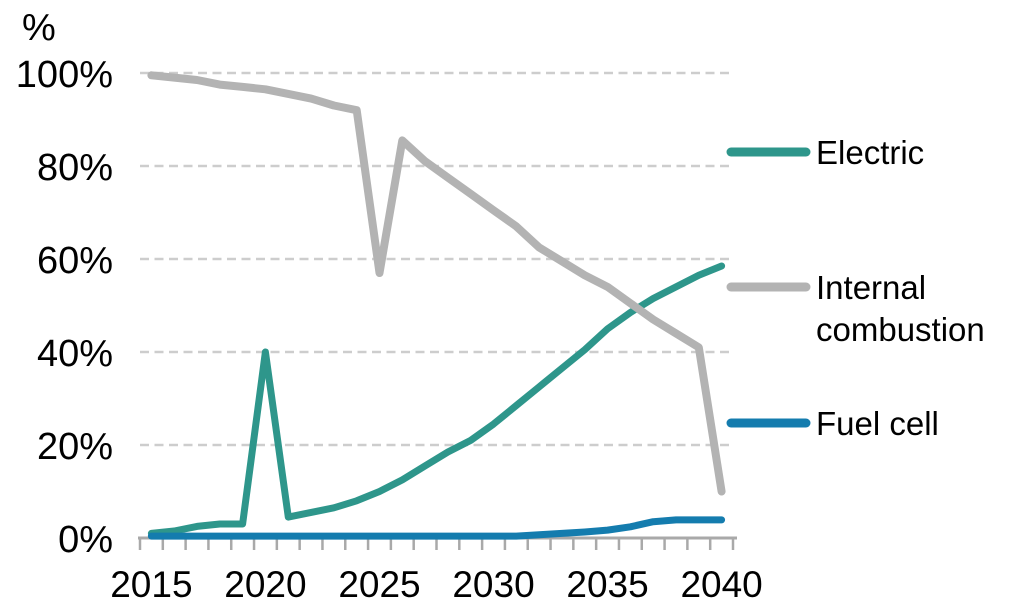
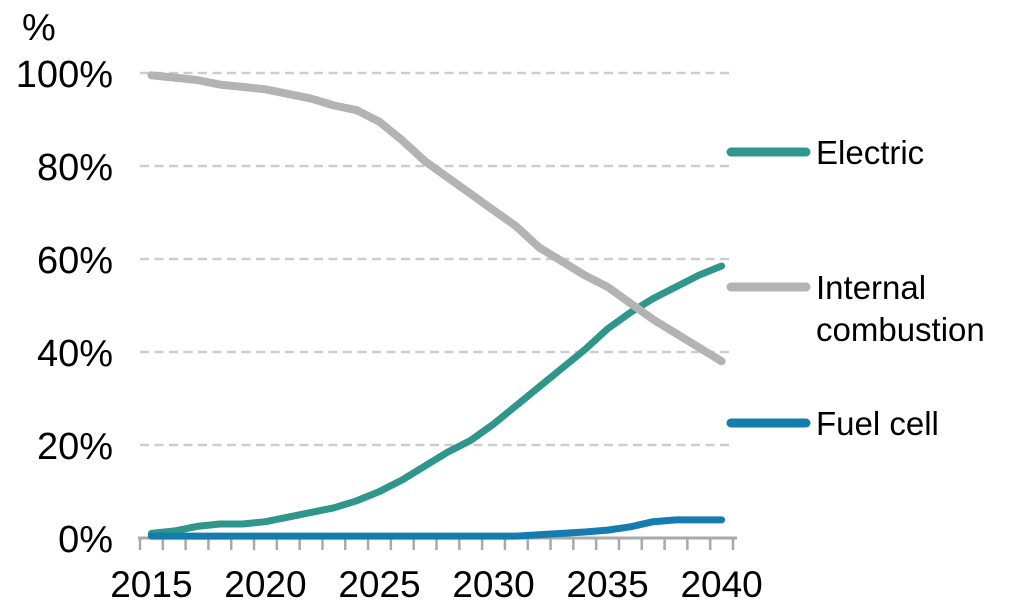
Electric/2020: 40% -> 4%
Internal combustion/2025: 57% -> 90%
Internal combustion/2040: 10% -> 38%
